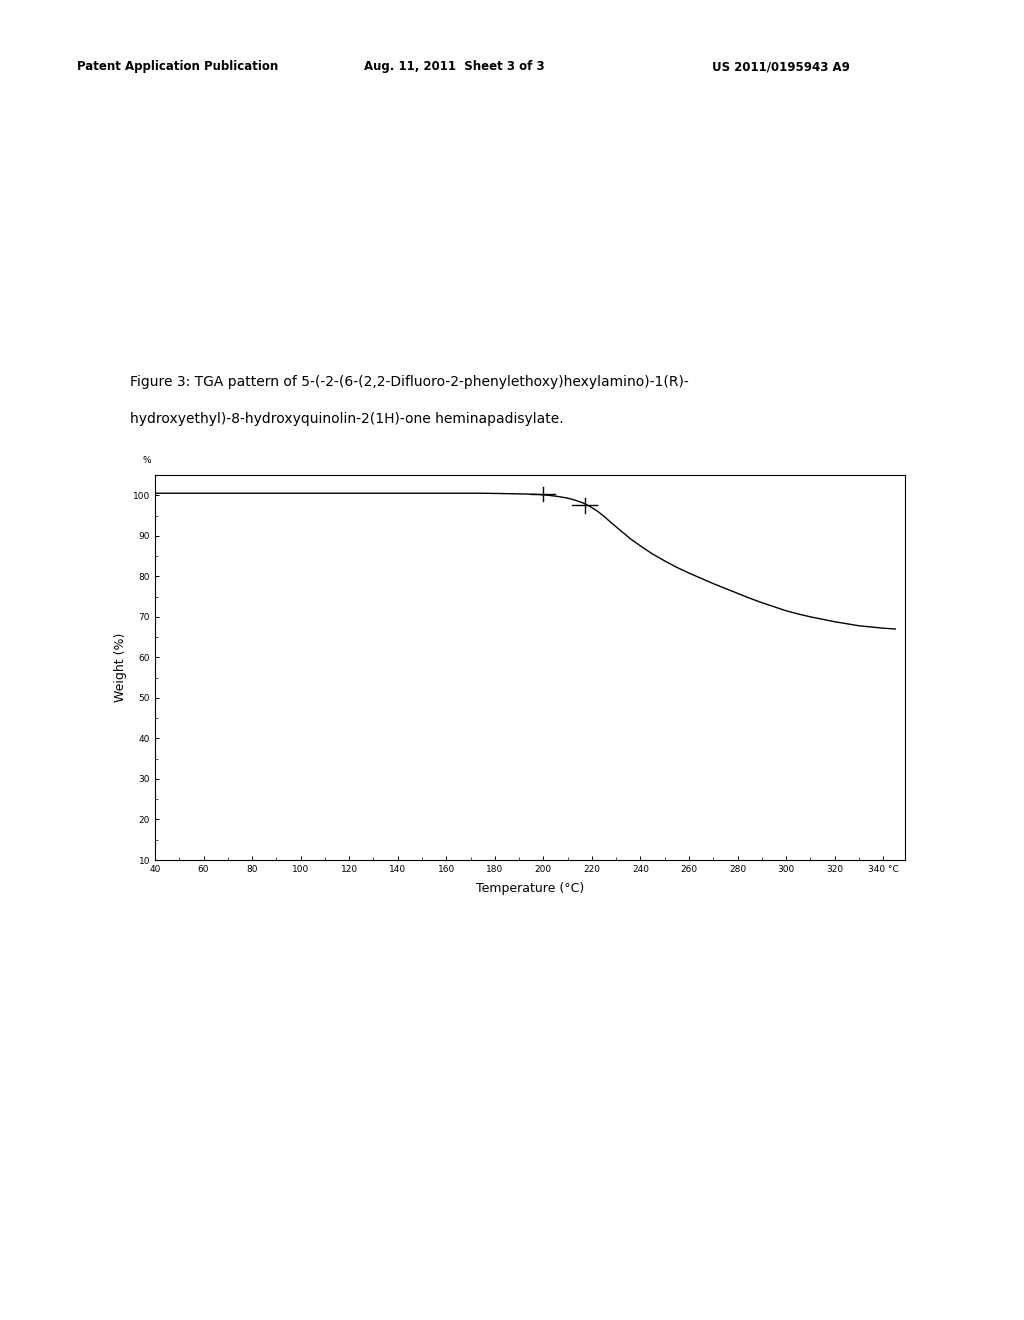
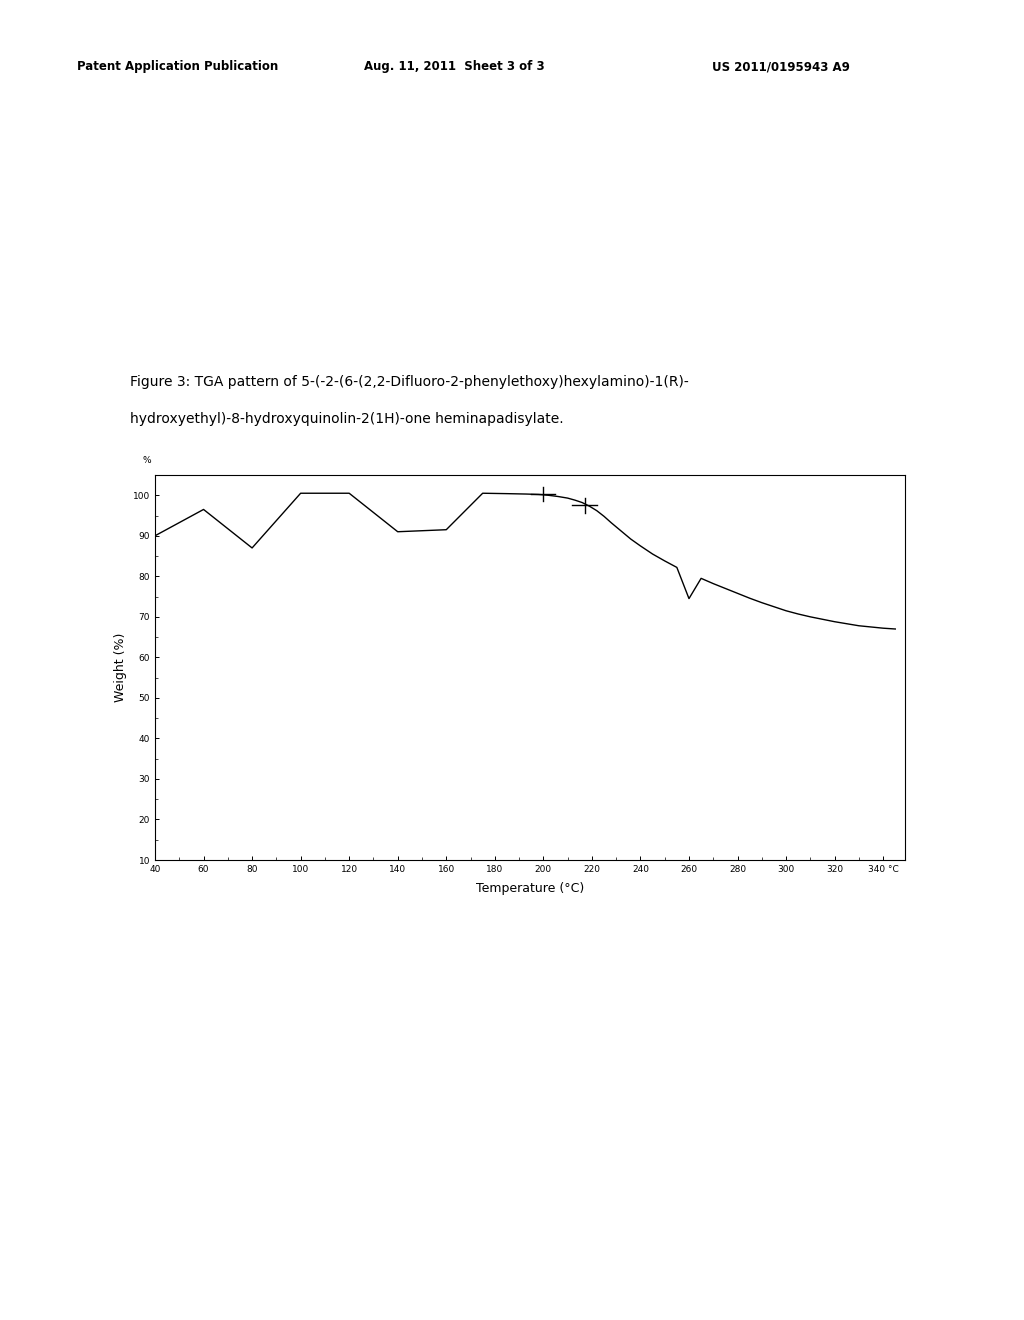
40: 100.5 -> 90.0
60: 100.5 -> 96.5
80: 100.5 -> 87.0
140: 100.5 -> 91.0
160: 100.5 -> 91.5
260: 80.8 -> 74.5
